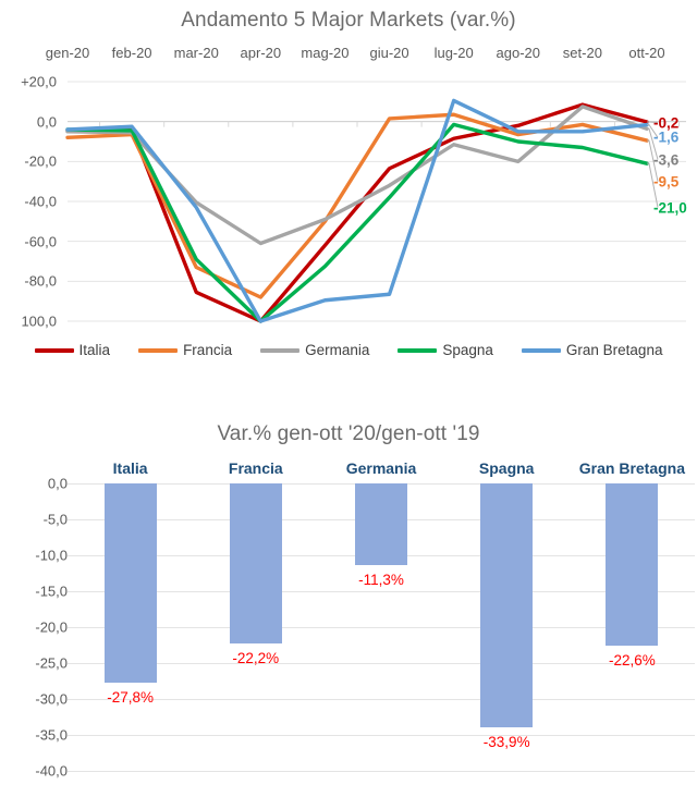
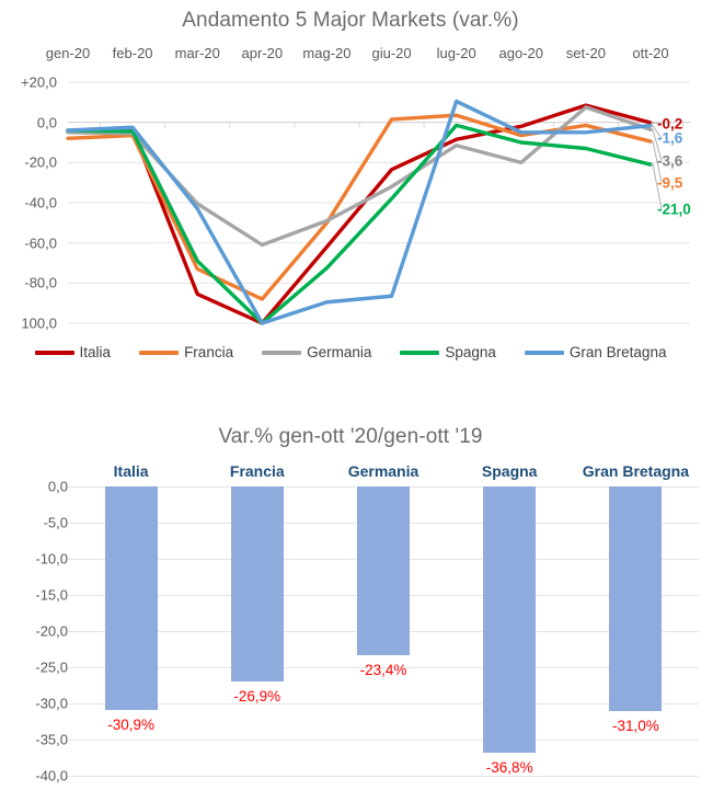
Var.% gen-ott '20/gen-ott '19/Italia: -27,8% -> -30,9%
Var.% gen-ott '20/gen-ott '19/Francia: -22,2% -> -26,9%
Var.% gen-ott '20/gen-ott '19/Germania: -11,3% -> -23,4%
Var.% gen-ott '20/gen-ott '19/Spagna: -33,9% -> -36,8%
Var.% gen-ott '20/gen-ott '19/Gran Bretagna: -22,6% -> -31,0%
